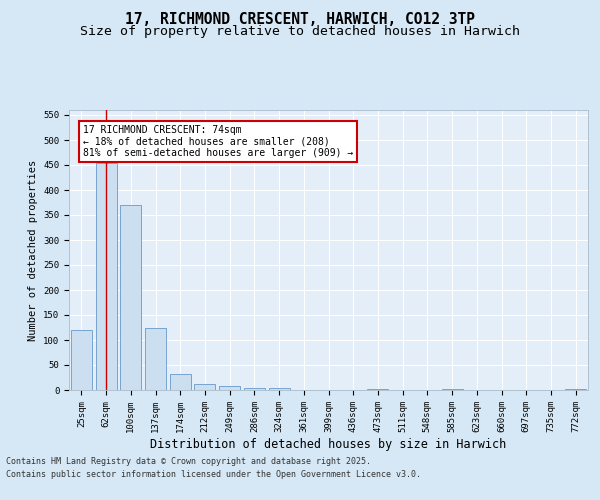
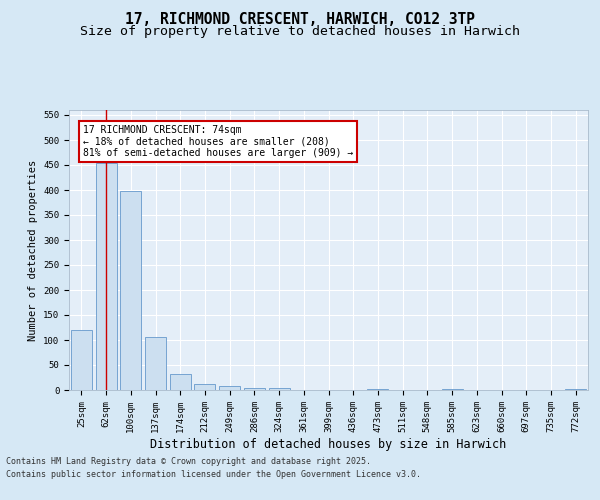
100sqm: 370 -> 398
137sqm: 125 -> 106
